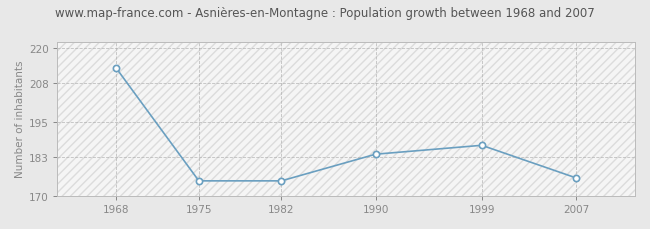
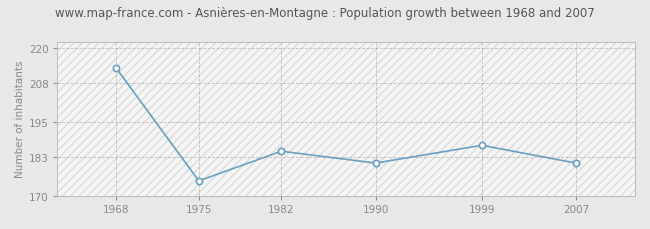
1982: 175 -> 185
1990: 184 -> 181
2007: 176 -> 181
